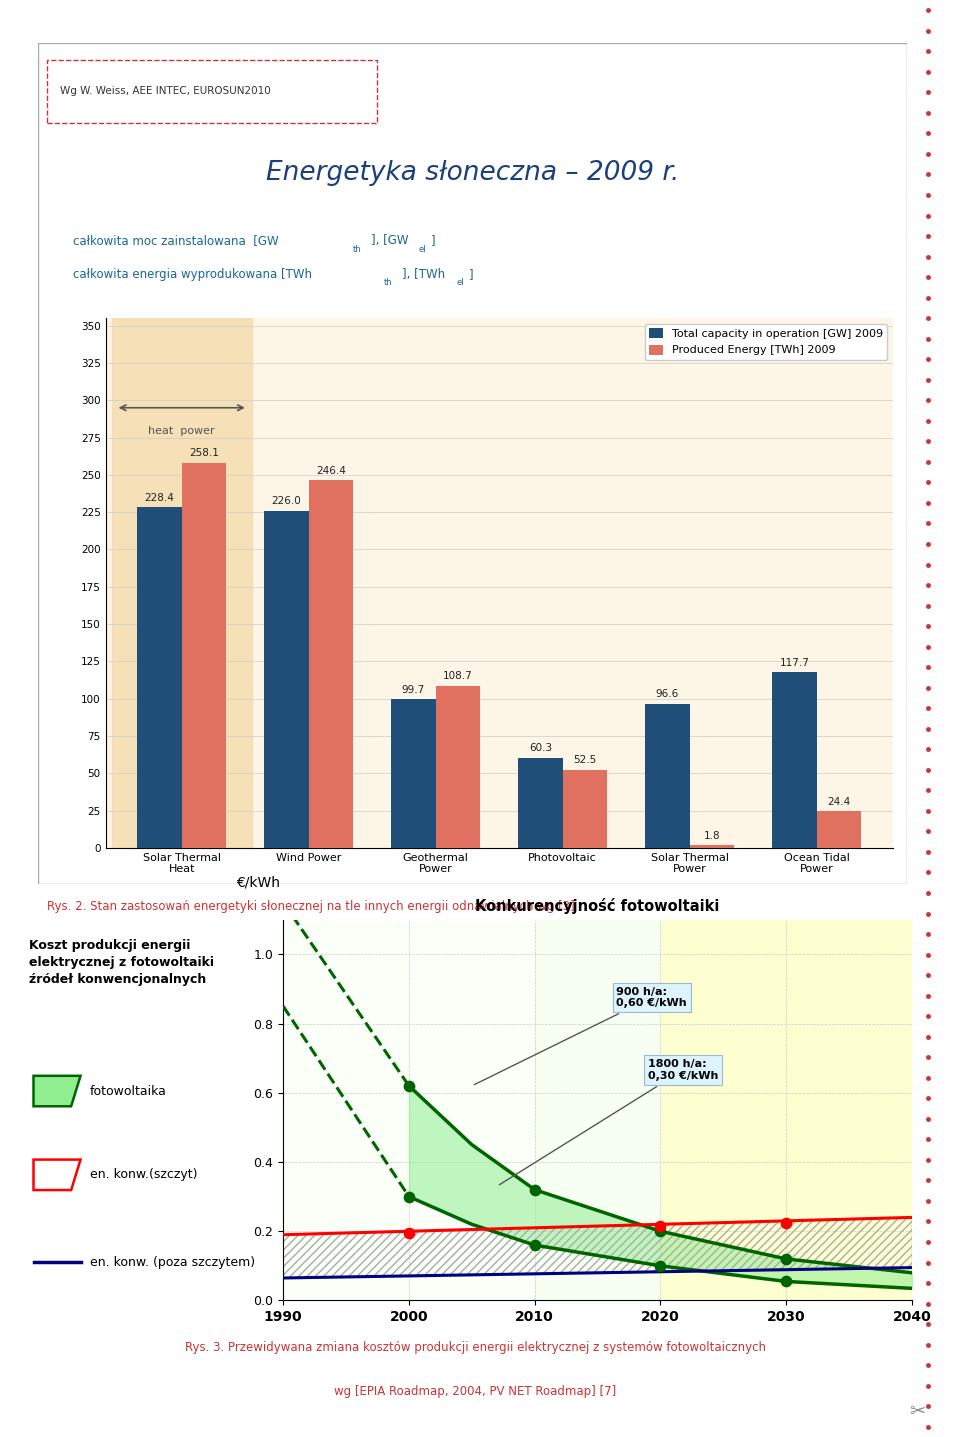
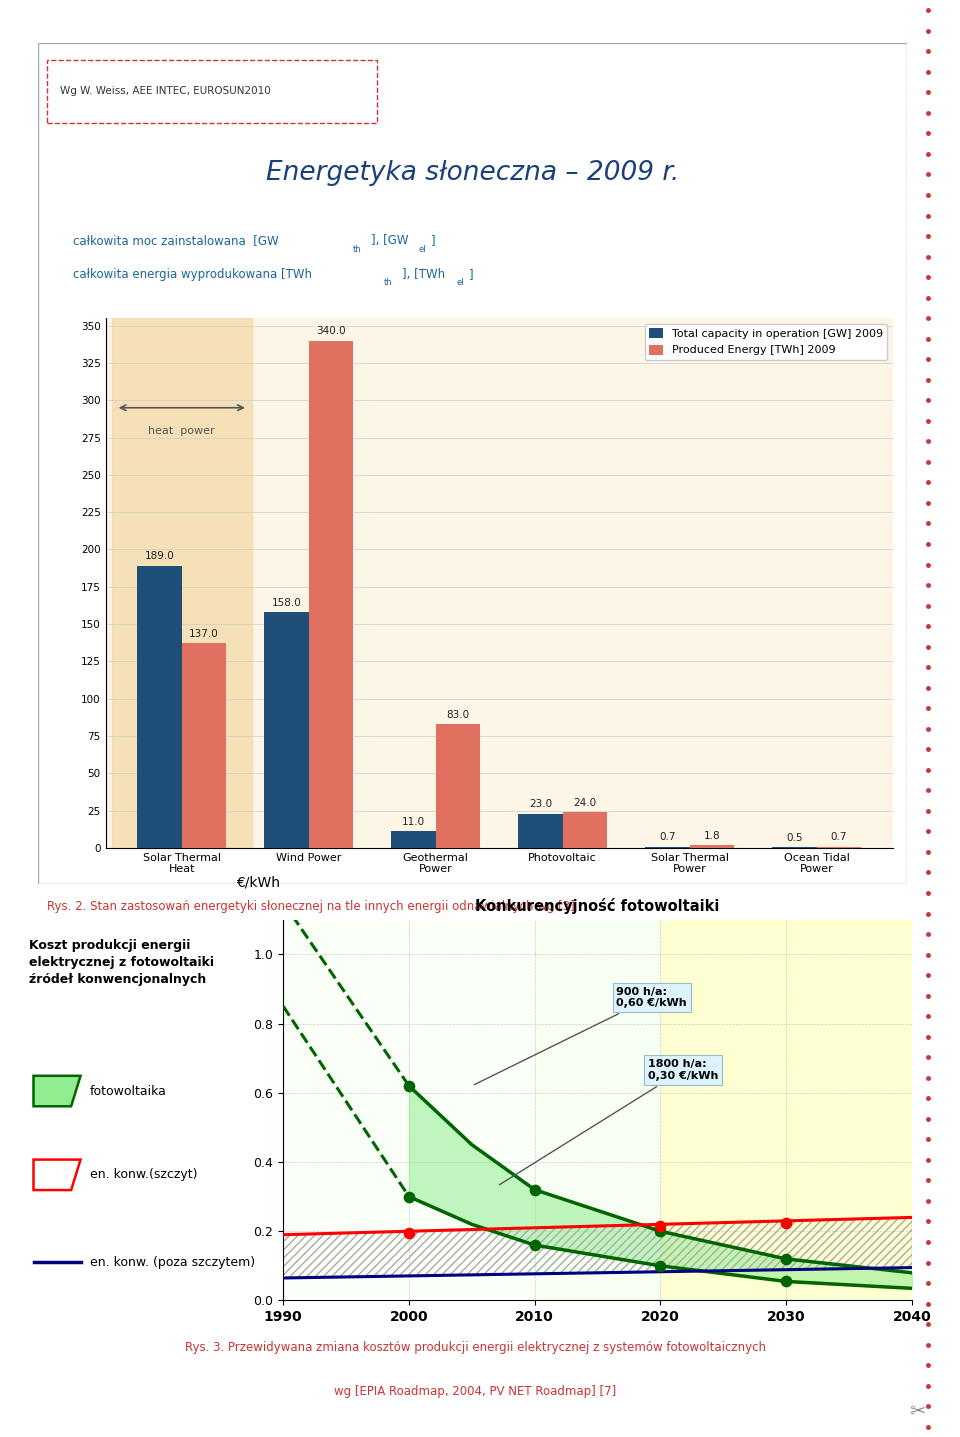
Total capacity in operation [GW] 2009/Solar Thermal Heat: 228.4 -> 189.0
Produced Energy [TWh] 2009/Solar Thermal Heat: 258.1 -> 137.0
Total capacity in operation [GW] 2009/Wind Power: 226.0 -> 158.0
Produced Energy [TWh] 2009/Wind Power: 246.4 -> 340.0
Total capacity in operation [GW] 2009/Geothermal Power: 99.7 -> 11.0
Produced Energy [TWh] 2009/Geothermal Power: 108.7 -> 83.0
Total capacity in operation [GW] 2009/Photovoltaic: 60.3 -> 23.0
Produced Energy [TWh] 2009/Photovoltaic: 52.5 -> 24.0
Total capacity in operation [GW] 2009/Solar Thermal Power: 96.6 -> 0.7
Total capacity in operation [GW] 2009/Ocean Tidal Power: 117.7 -> 0.5
Produced Energy [TWh] 2009/Ocean Tidal Power: 24.4 -> 0.7
